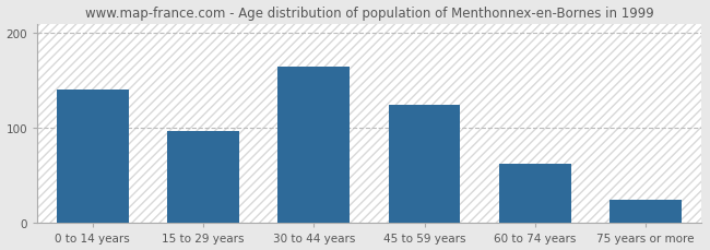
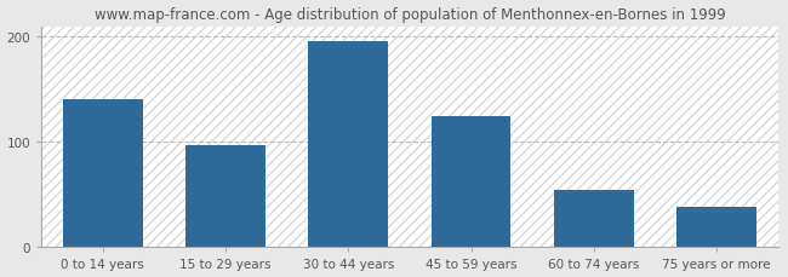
30 to 44 years: 165 -> 196
60 to 74 years: 63 -> 54
75 years or more: 25 -> 38
